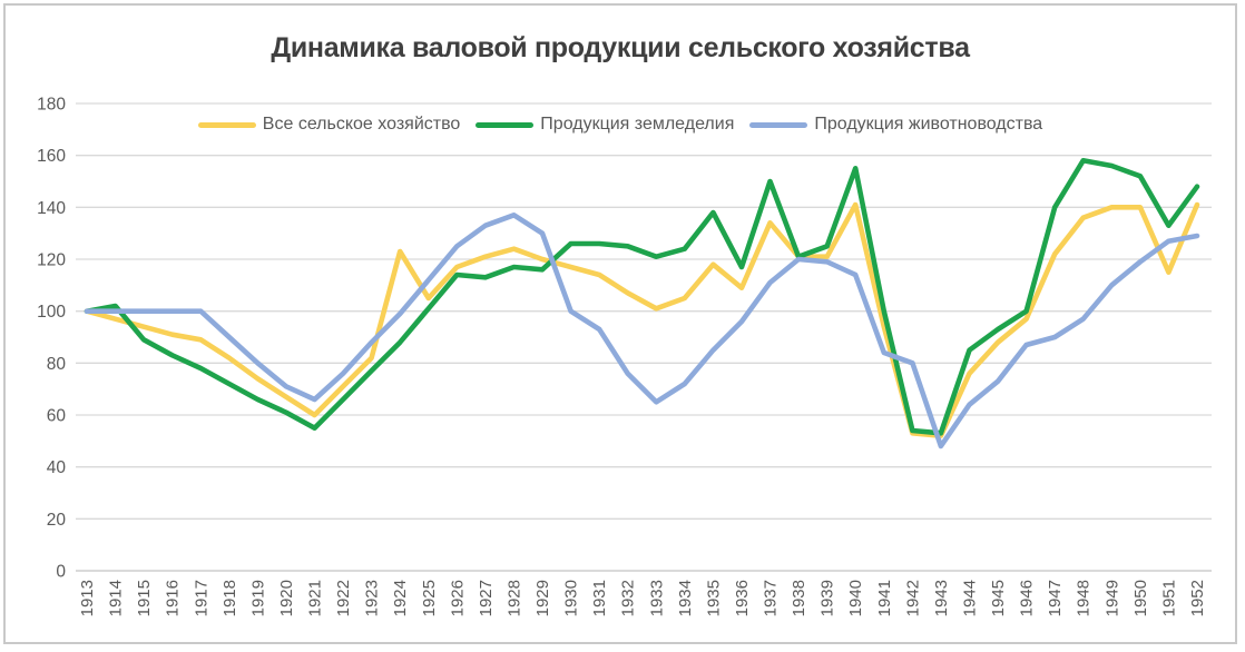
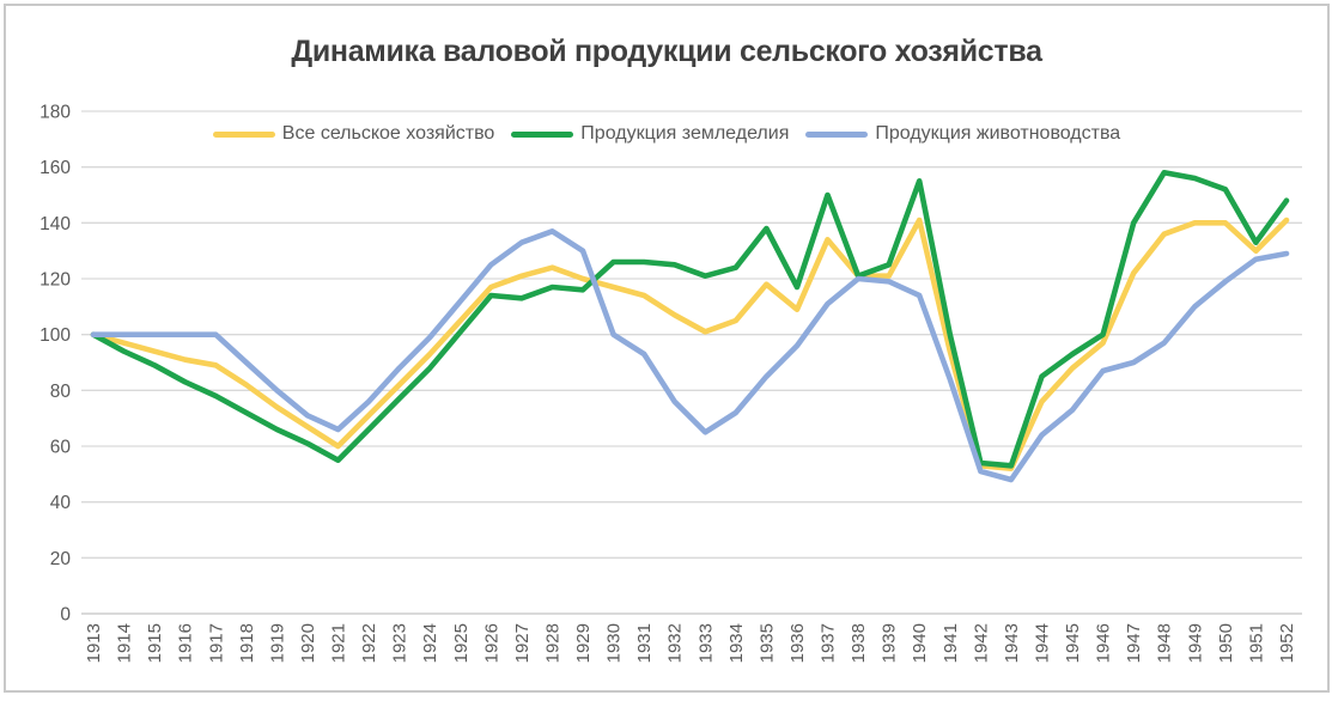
Продукция земледелия/1914: 102 -> 94
Все сельское хозяйство/1924: 123 -> 93
Продукция животноводства/1942: 80 -> 51
Все сельское хозяйство/1951: 115 -> 130
